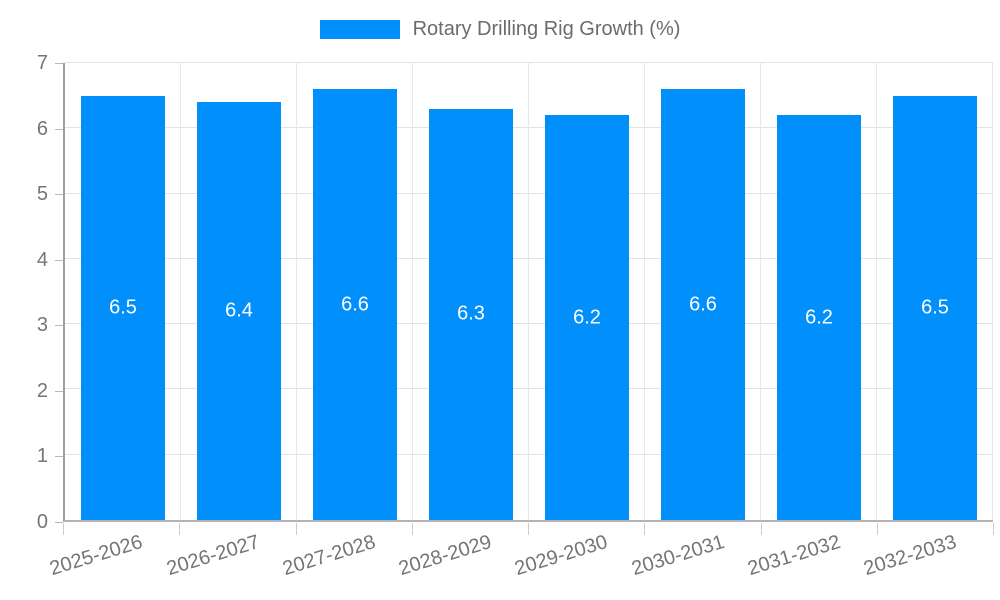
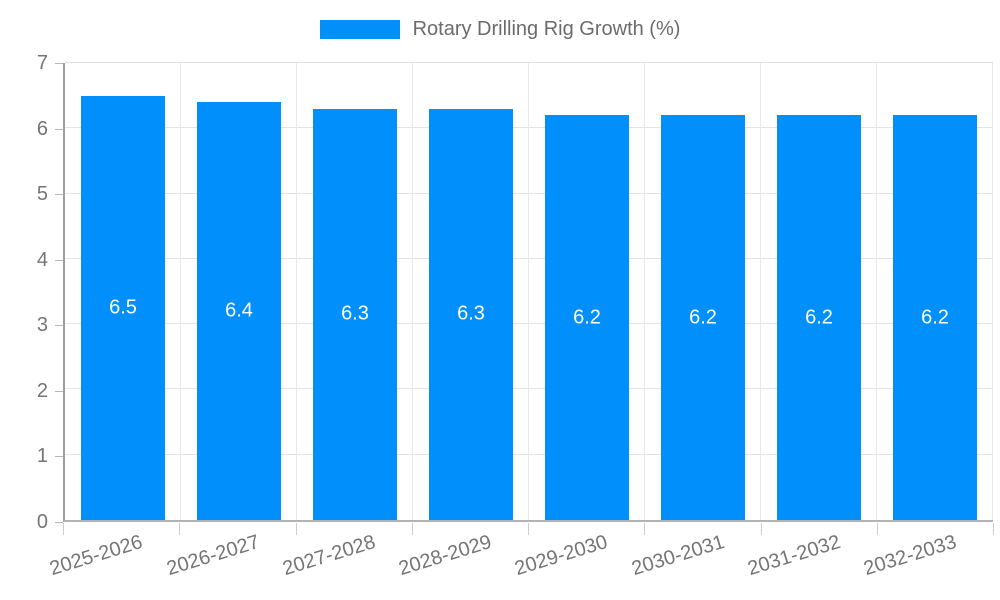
2027-2028: 6.6 -> 6.3
2030-2031: 6.6 -> 6.2
2032-2033: 6.5 -> 6.2
